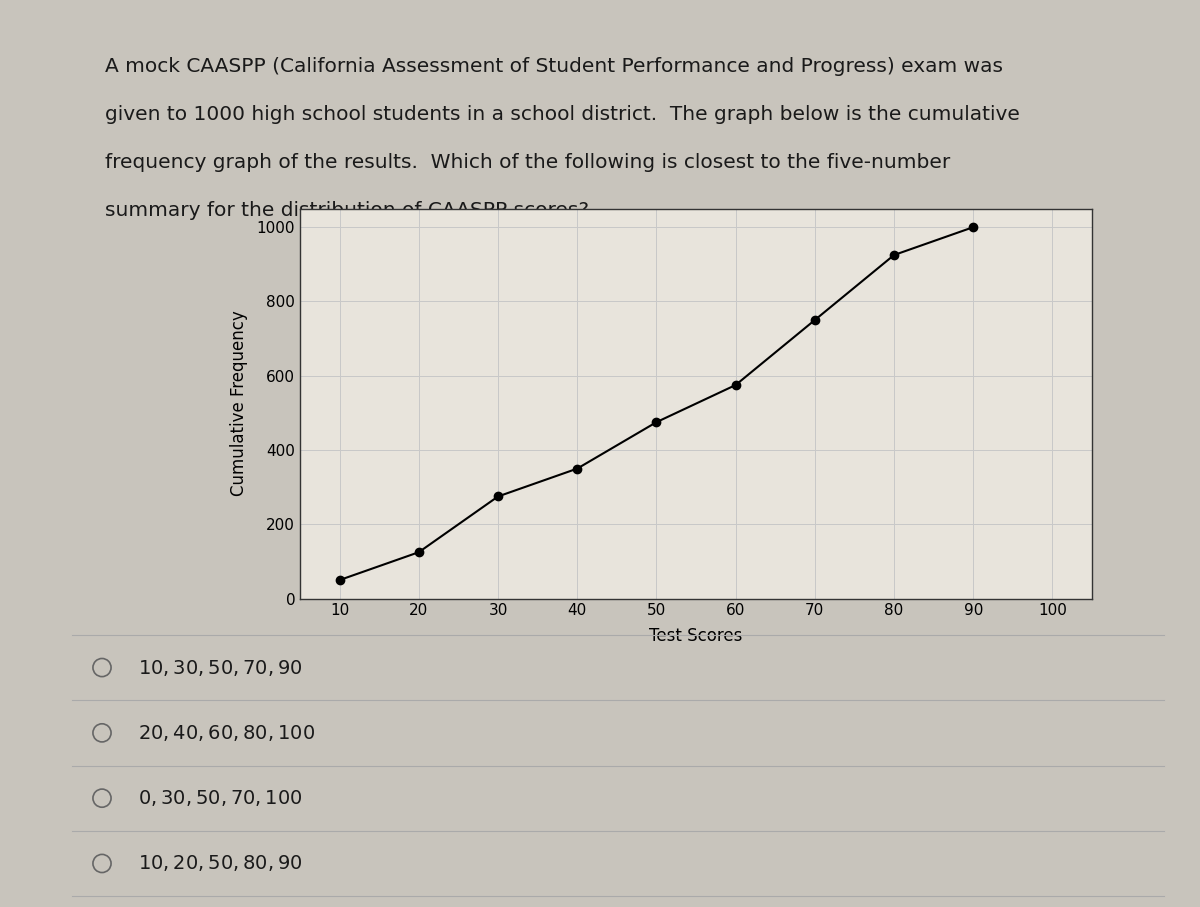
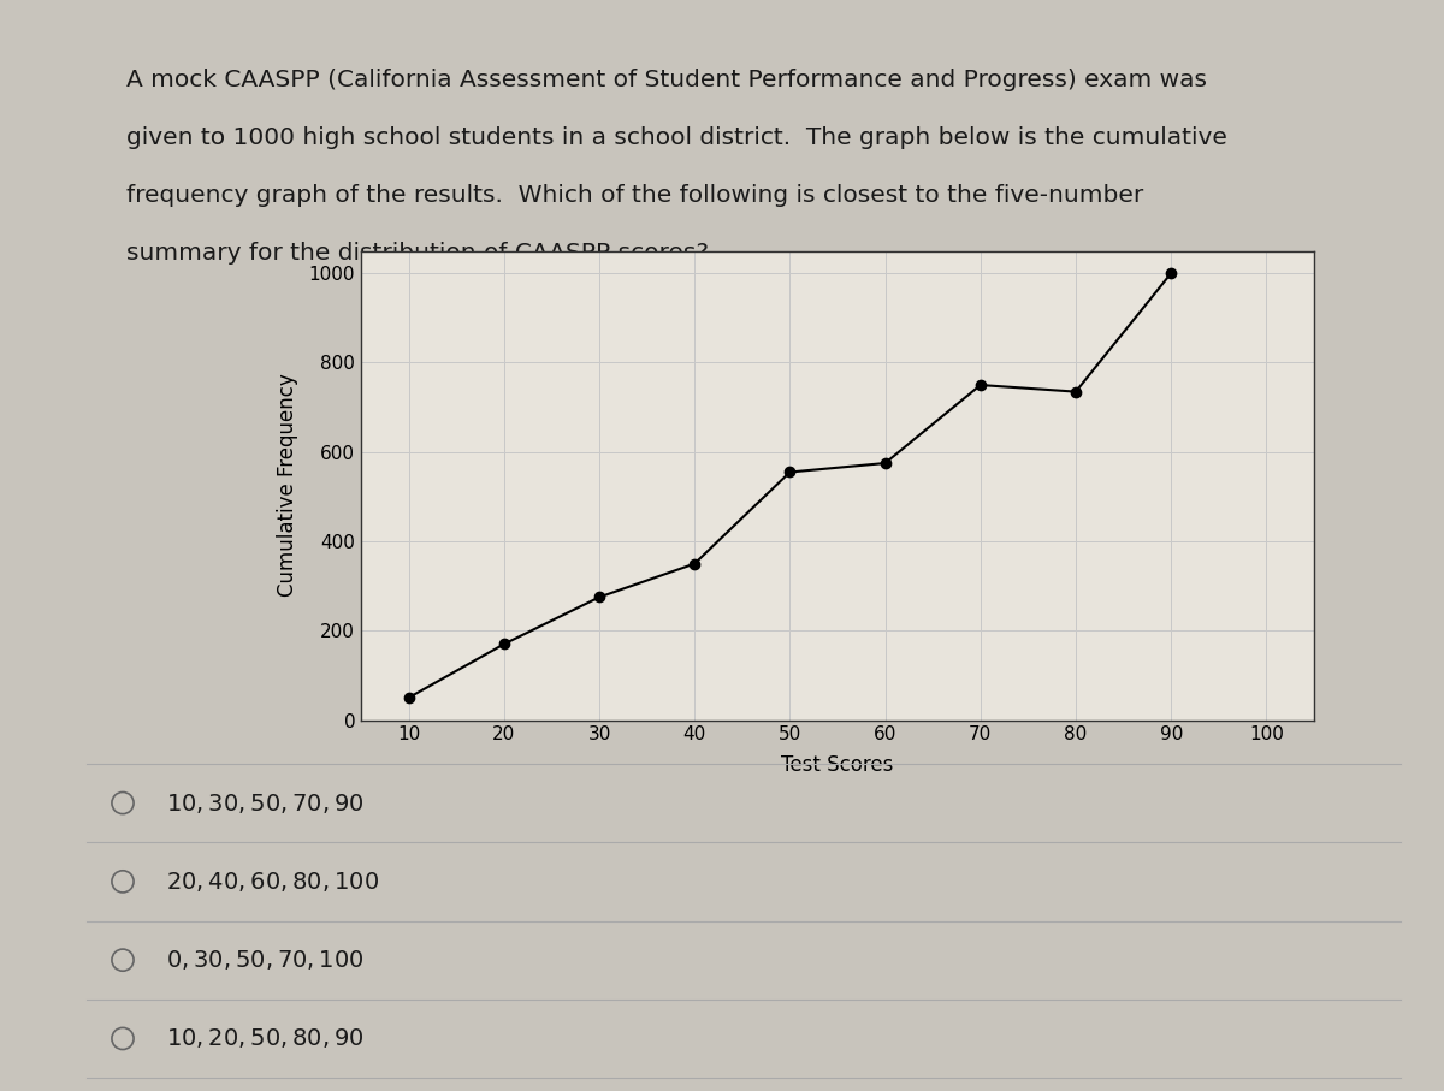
20: 125 -> 170
50: 475 -> 555
80: 925 -> 735
